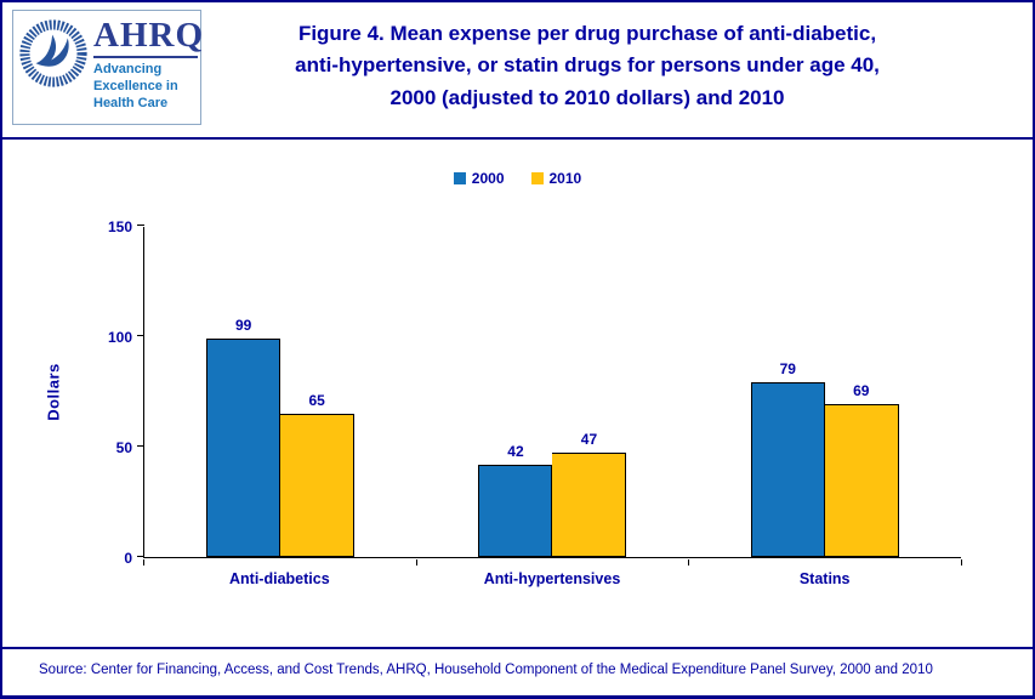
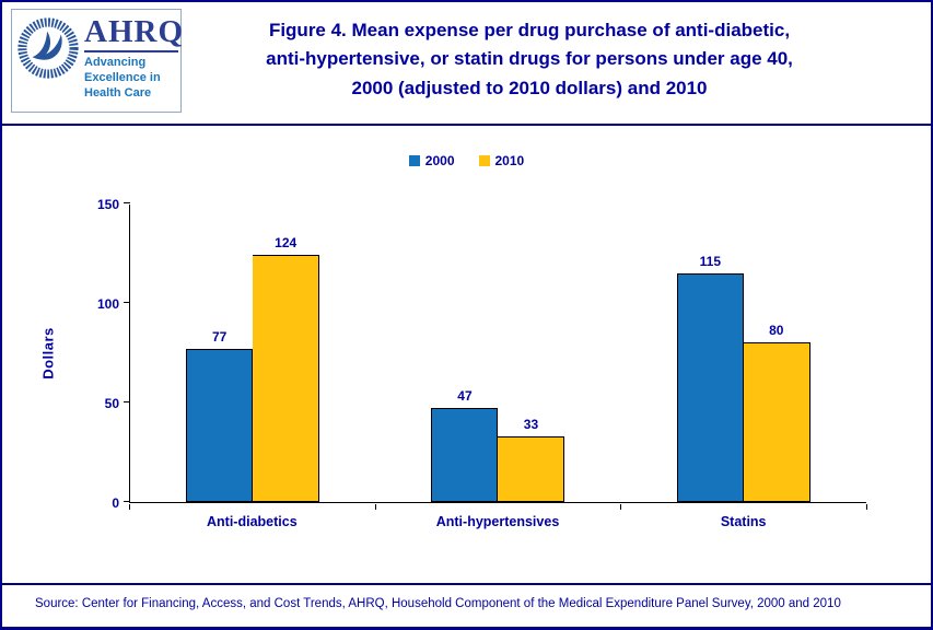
2000/Anti-diabetics: 99 -> 77
2010/Anti-diabetics: 65 -> 124
2000/Anti-hypertensives: 42 -> 47
2010/Anti-hypertensives: 47 -> 33
2000/Statins: 79 -> 115
2010/Statins: 69 -> 80
